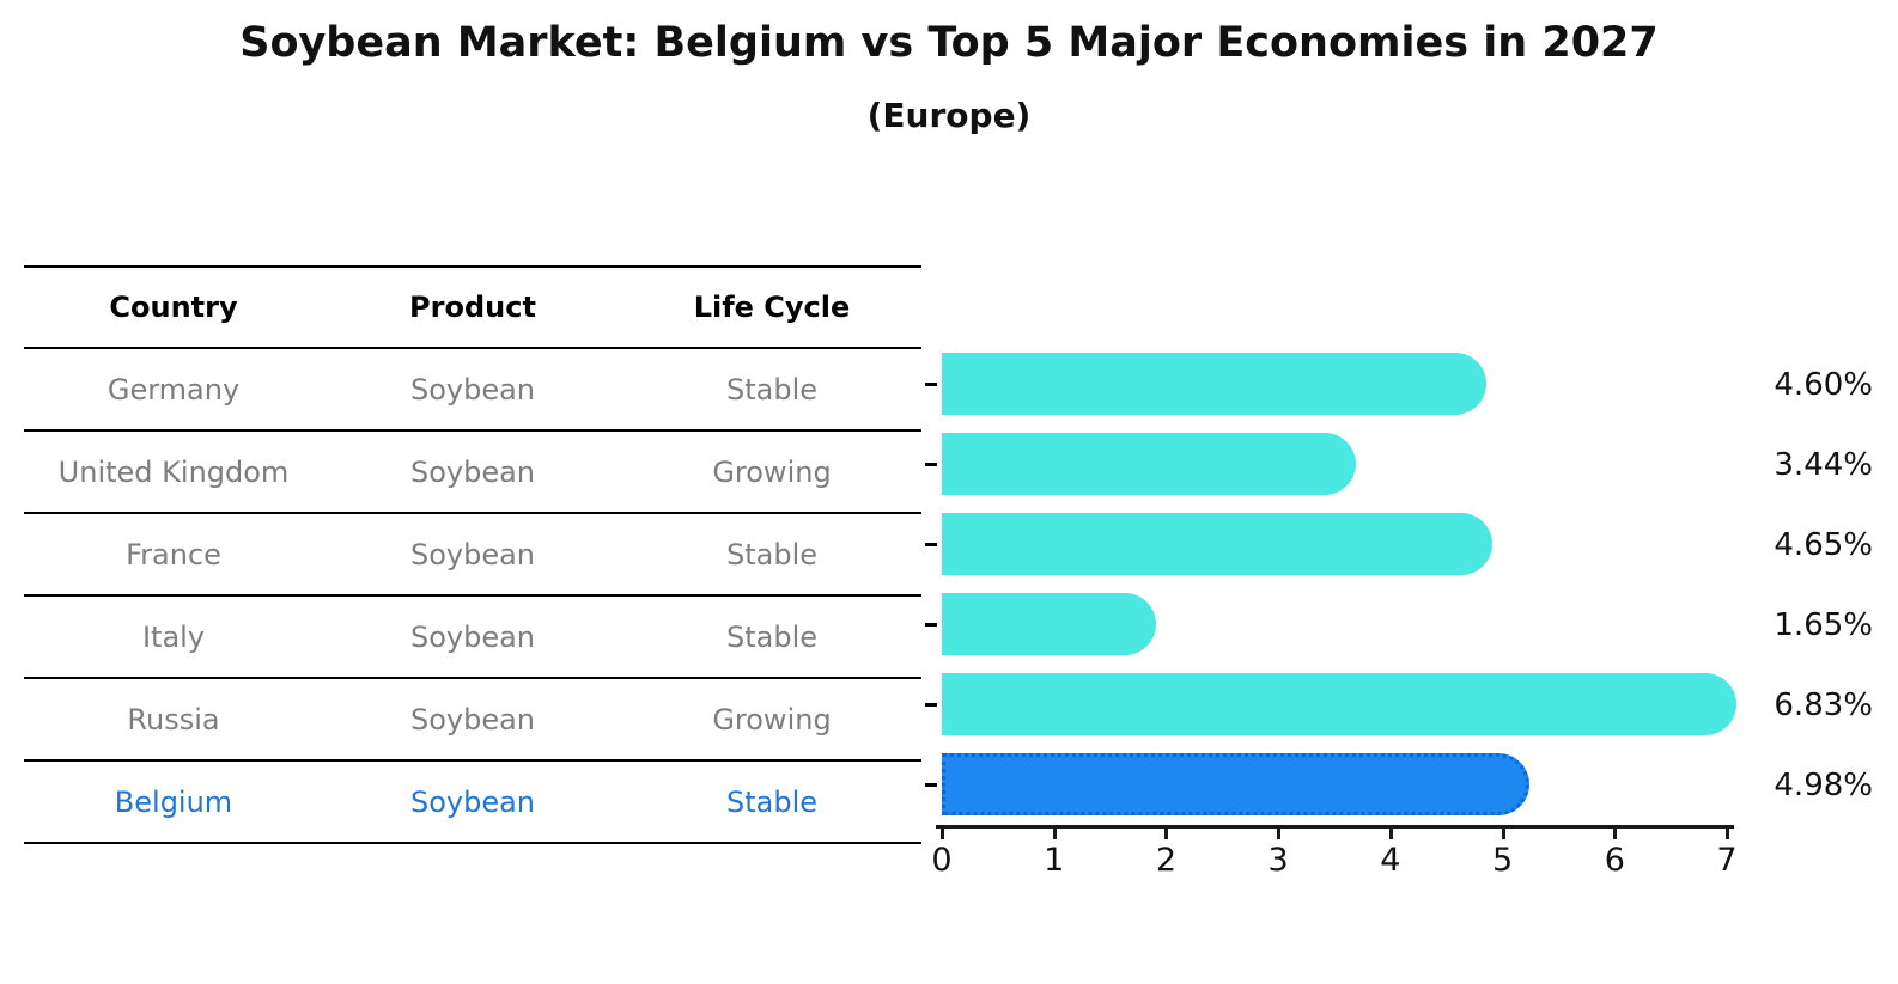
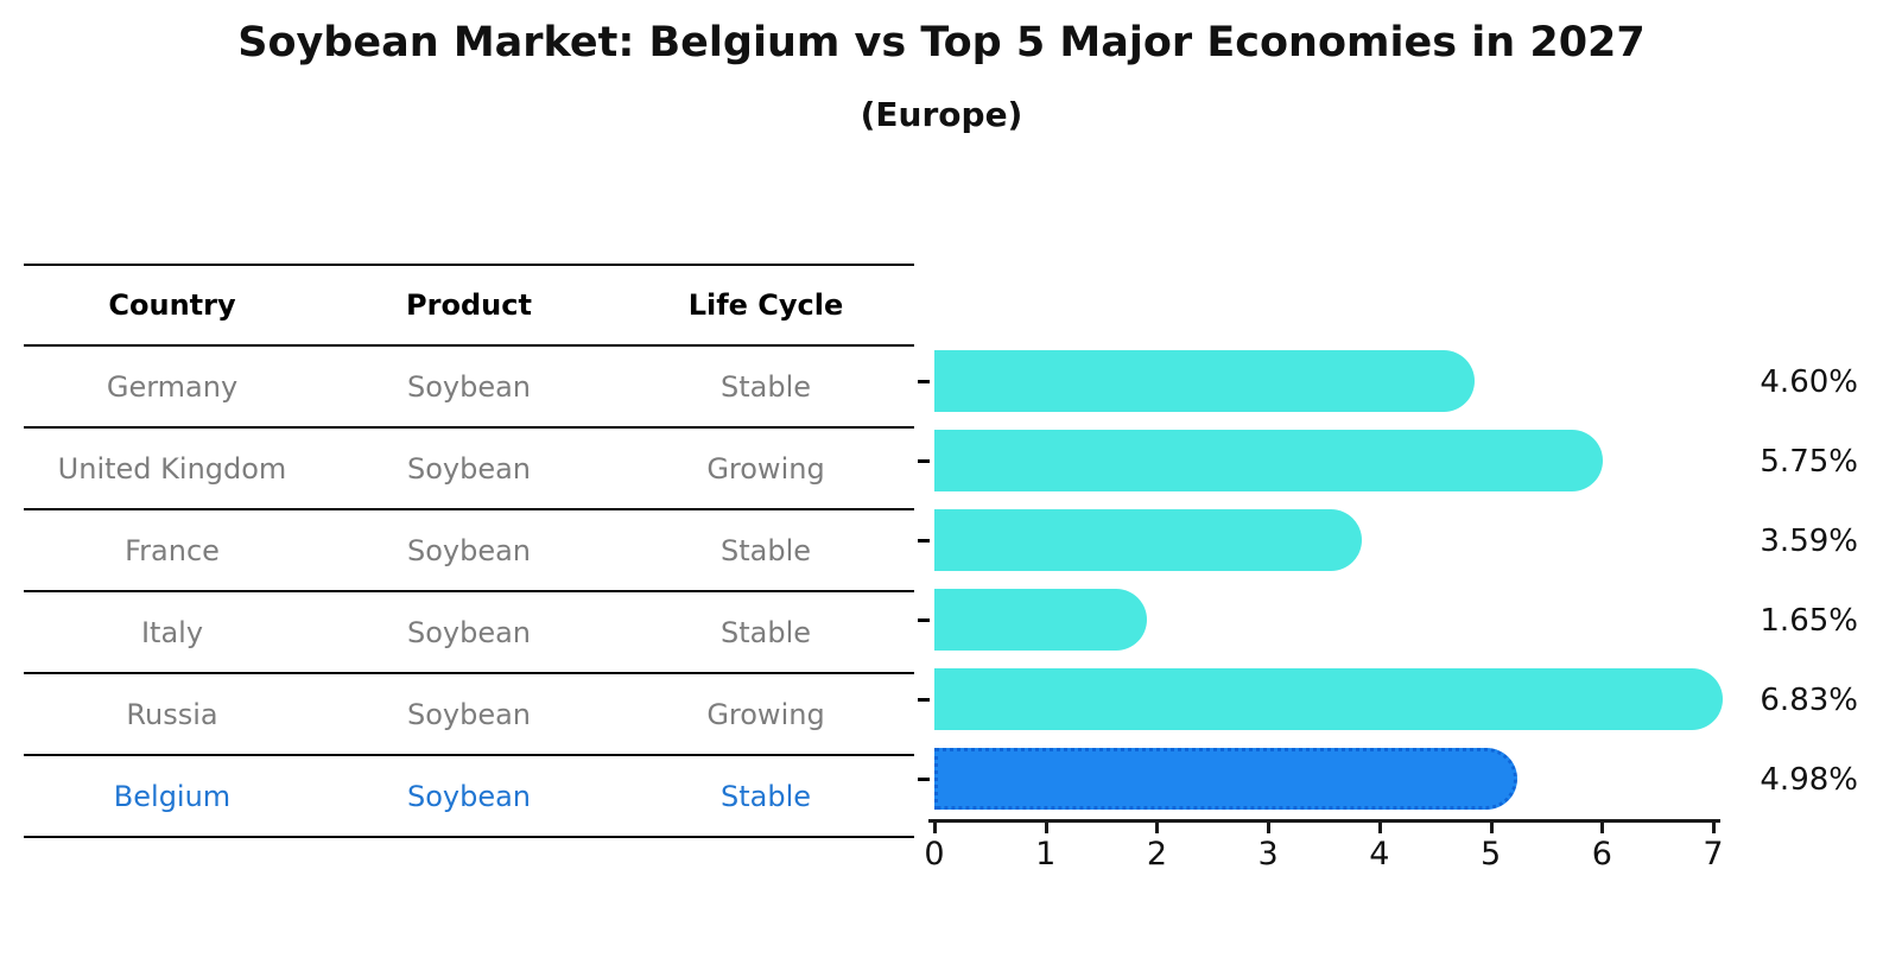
United Kingdom: 3.44% -> 5.75%
France: 4.65% -> 3.59%
